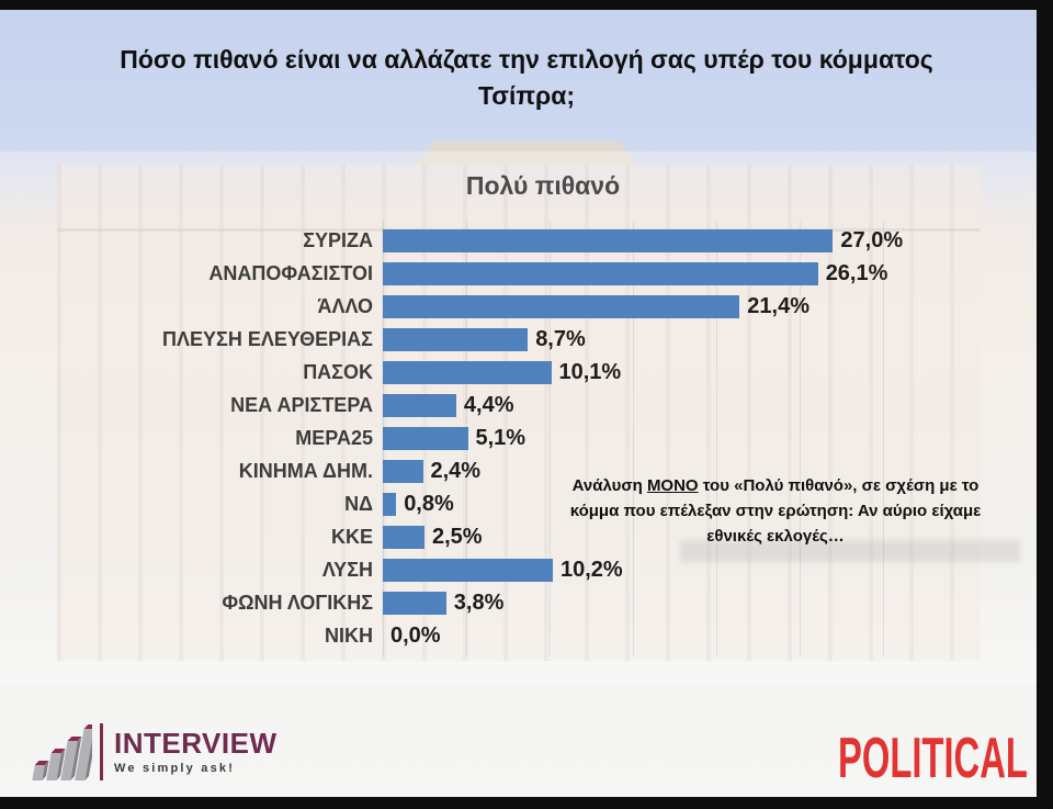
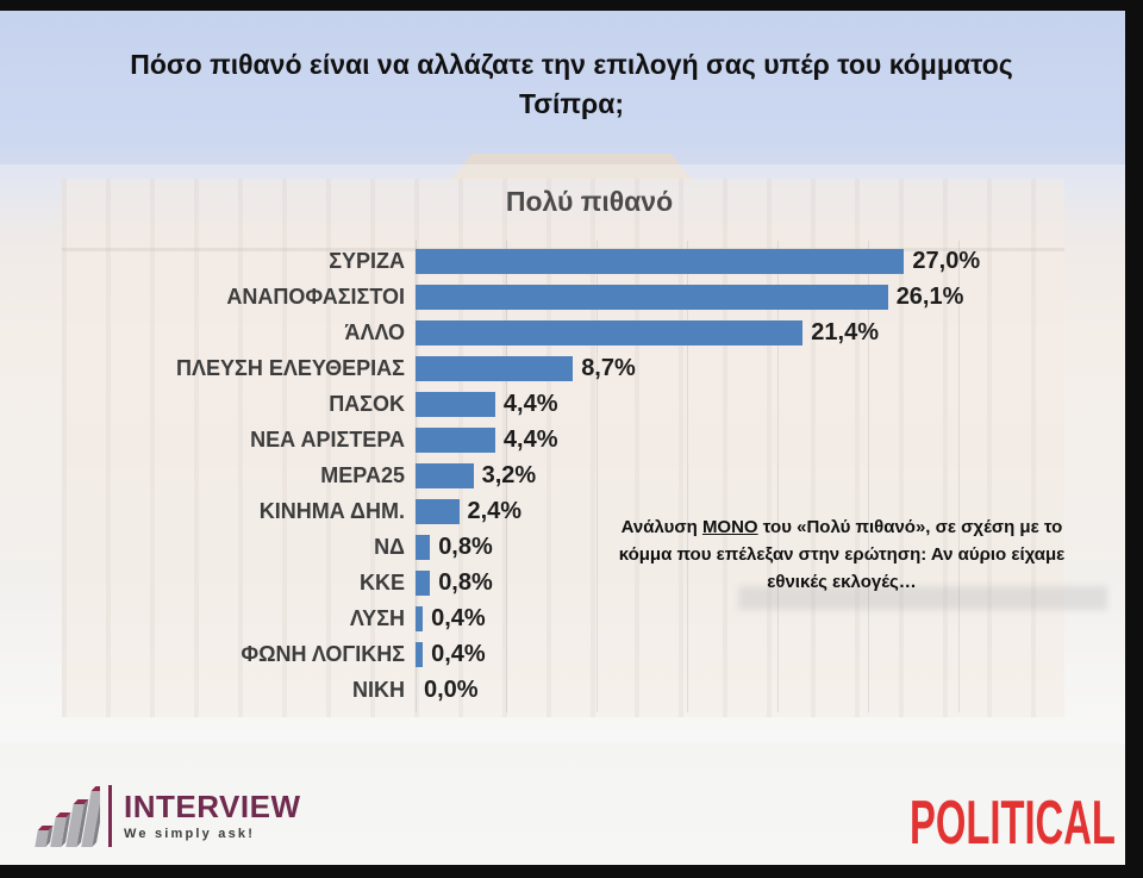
ΠΑΣΟΚ: 10,1% -> 4,4%
ΜΕΡΑ25: 5,1% -> 3,2%
ΚΚΕ: 2,5% -> 0,8%
ΛΥΣΗ: 10,2% -> 0,4%
ΦΩΝΗ ΛΟΓΙΚΗΣ: 3,8% -> 0,4%
